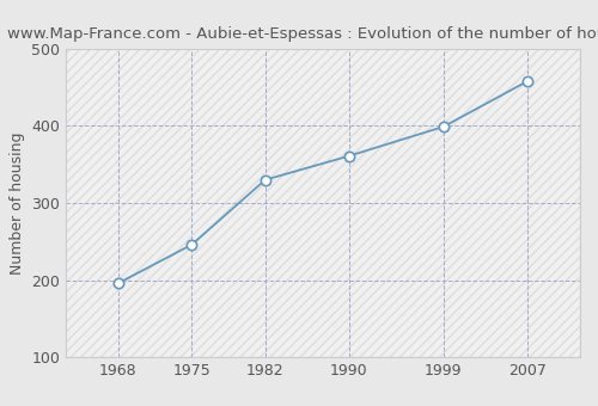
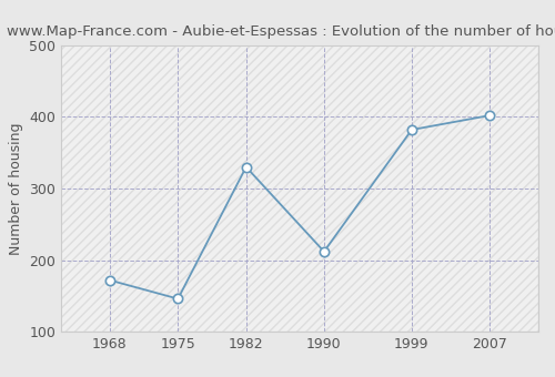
1968: 196 -> 172
1975: 246 -> 146
1990: 361 -> 212
1999: 399 -> 382
2007: 458 -> 402
